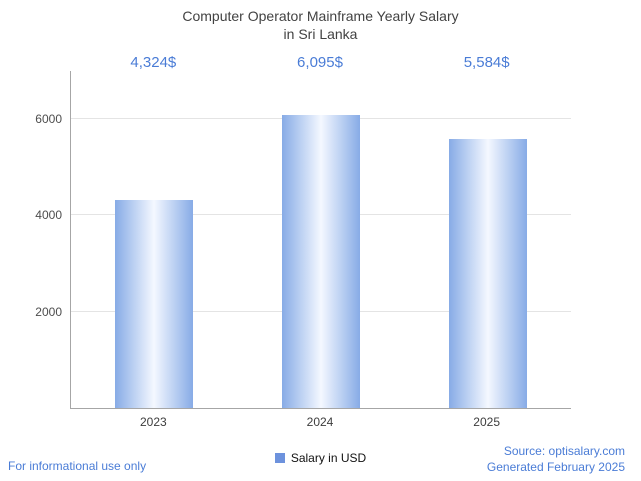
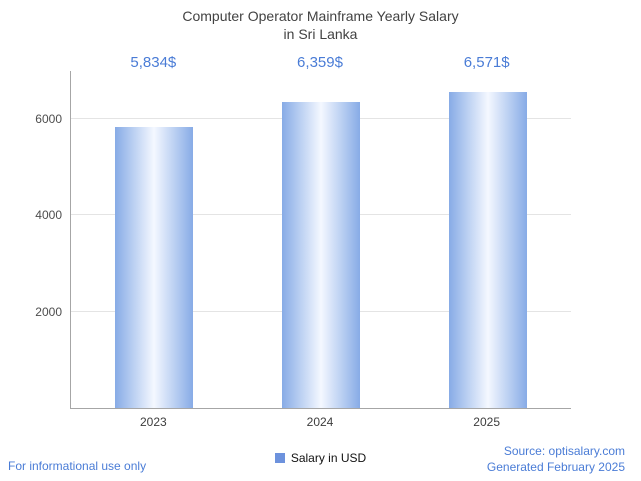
2023: 4,324 -> 5,834
2024: 6,095 -> 6,359
2025: 5,584 -> 6,571
